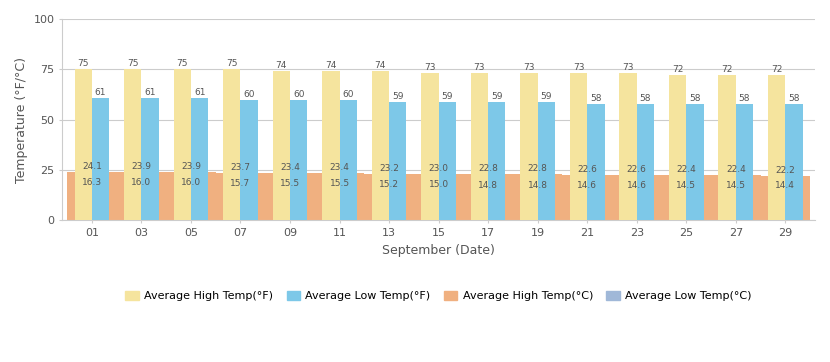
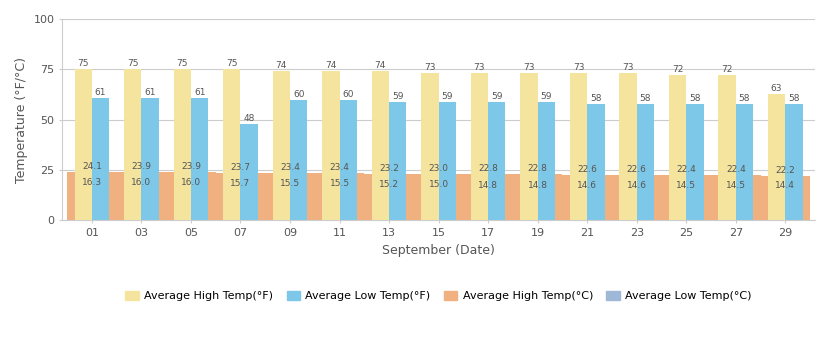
Average Low Temp(°F)/07: 60 -> 48
Average High Temp(°F)/29: 72 -> 63
